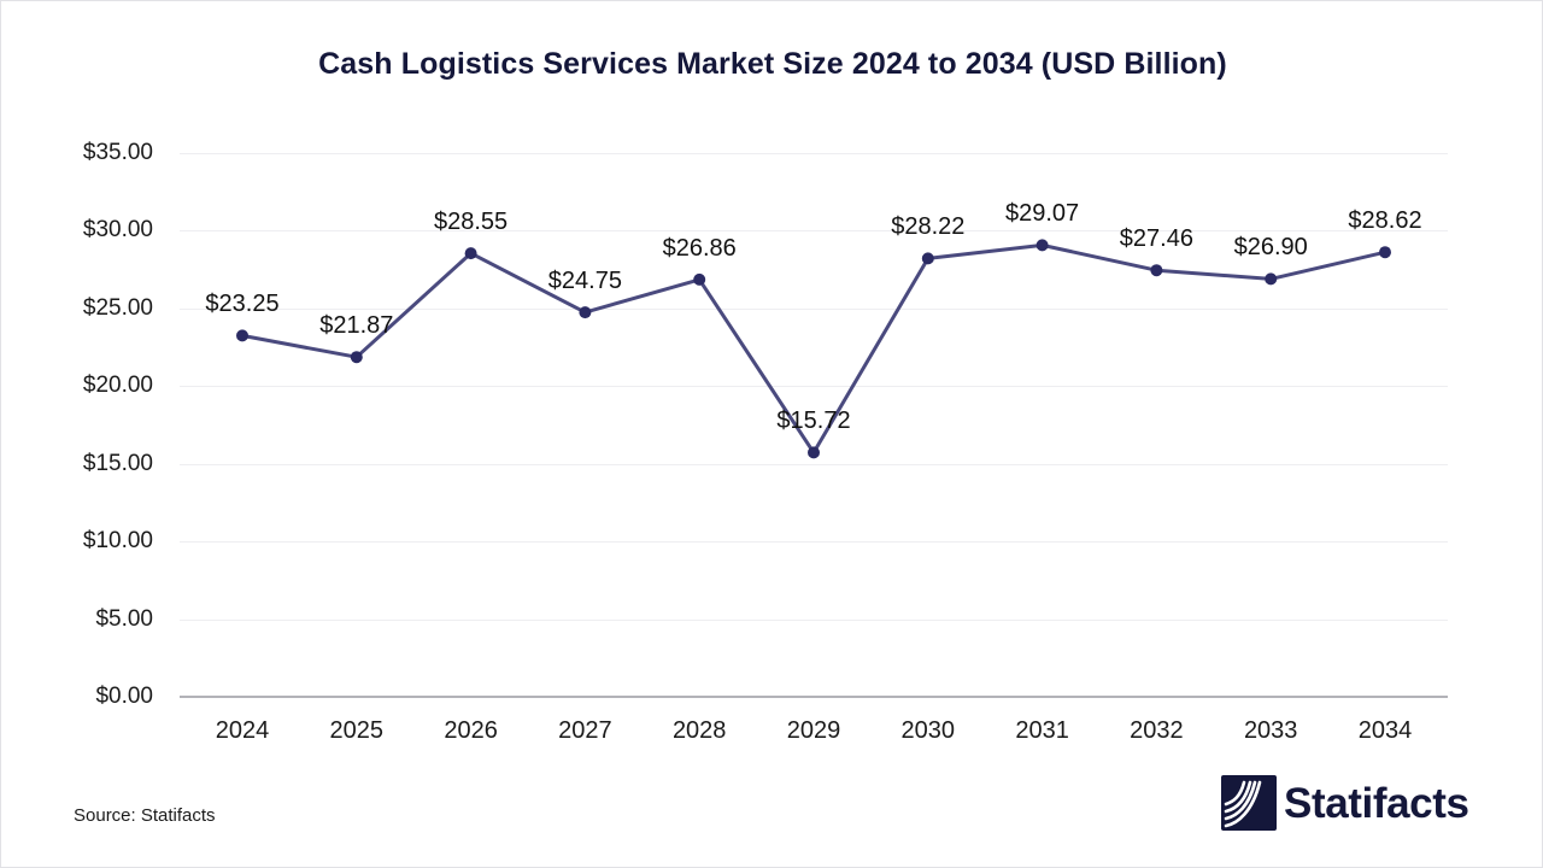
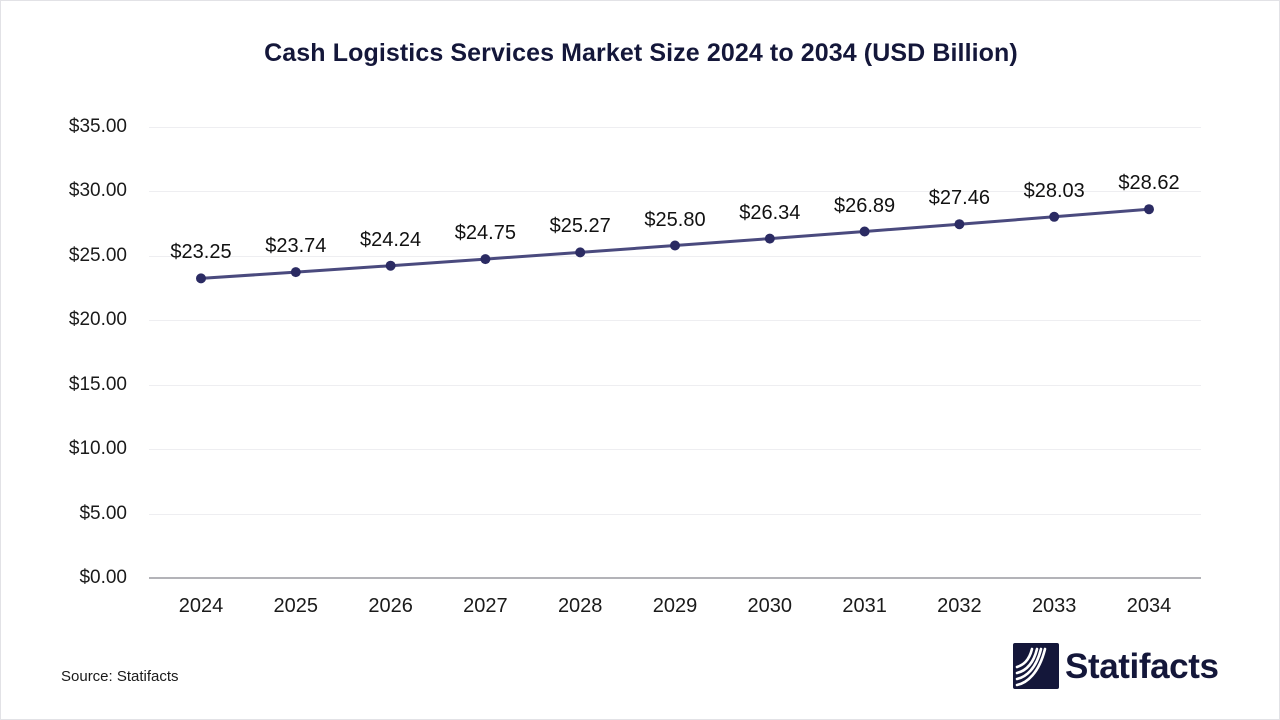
2025: $21.87 -> $23.74
2026: $28.55 -> $24.24
2028: $26.86 -> $25.27
2029: $15.72 -> $25.80
2030: $28.22 -> $26.34
2031: $29.07 -> $26.89
2033: $26.90 -> $28.03
